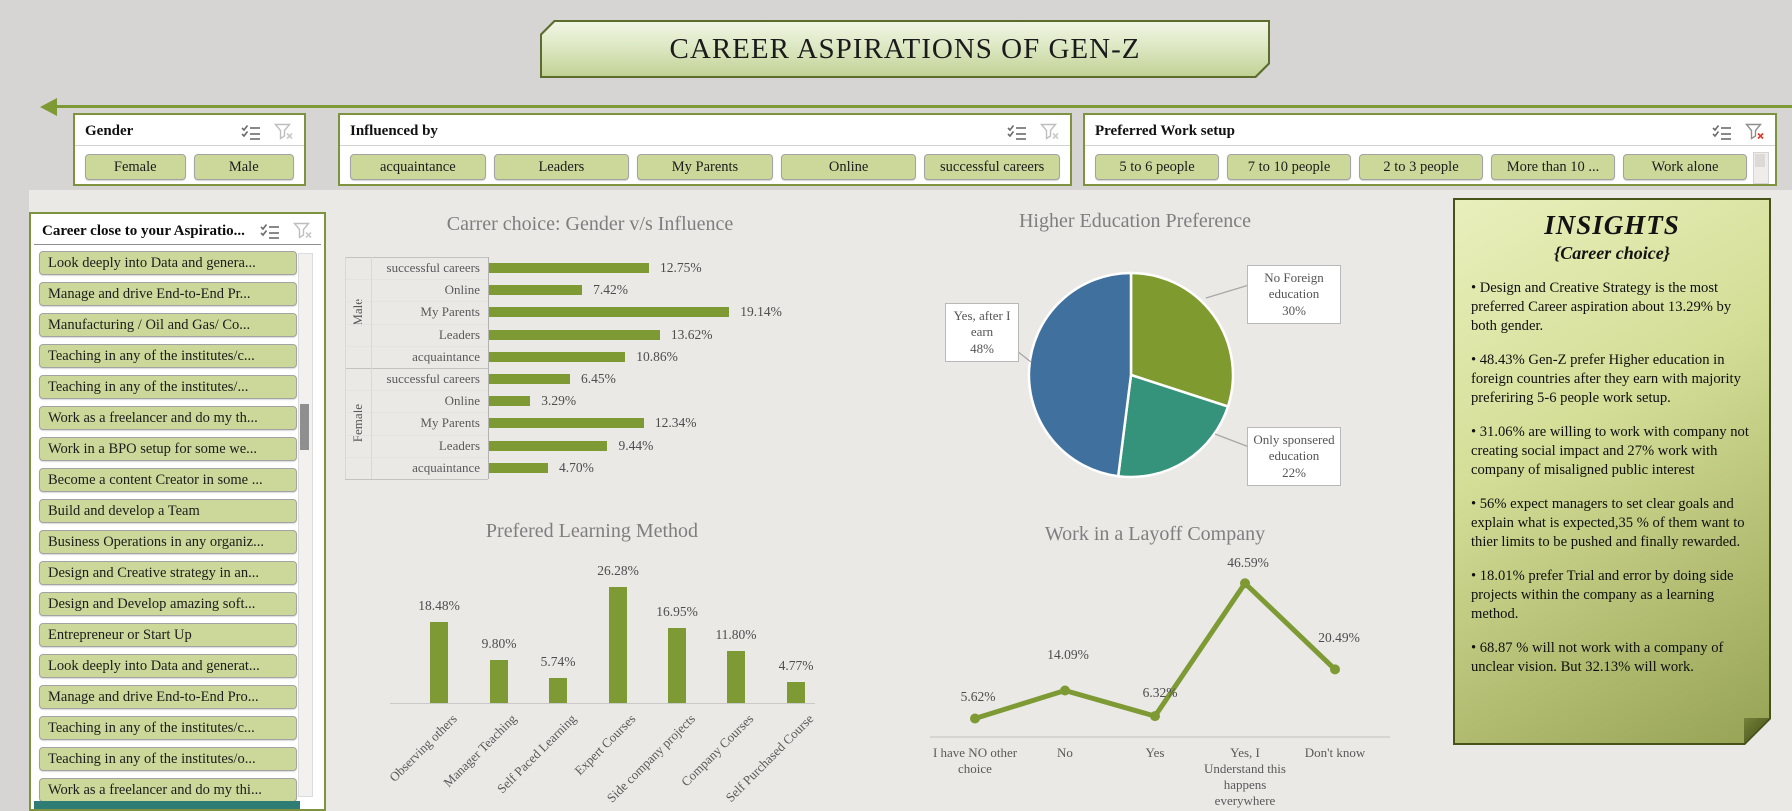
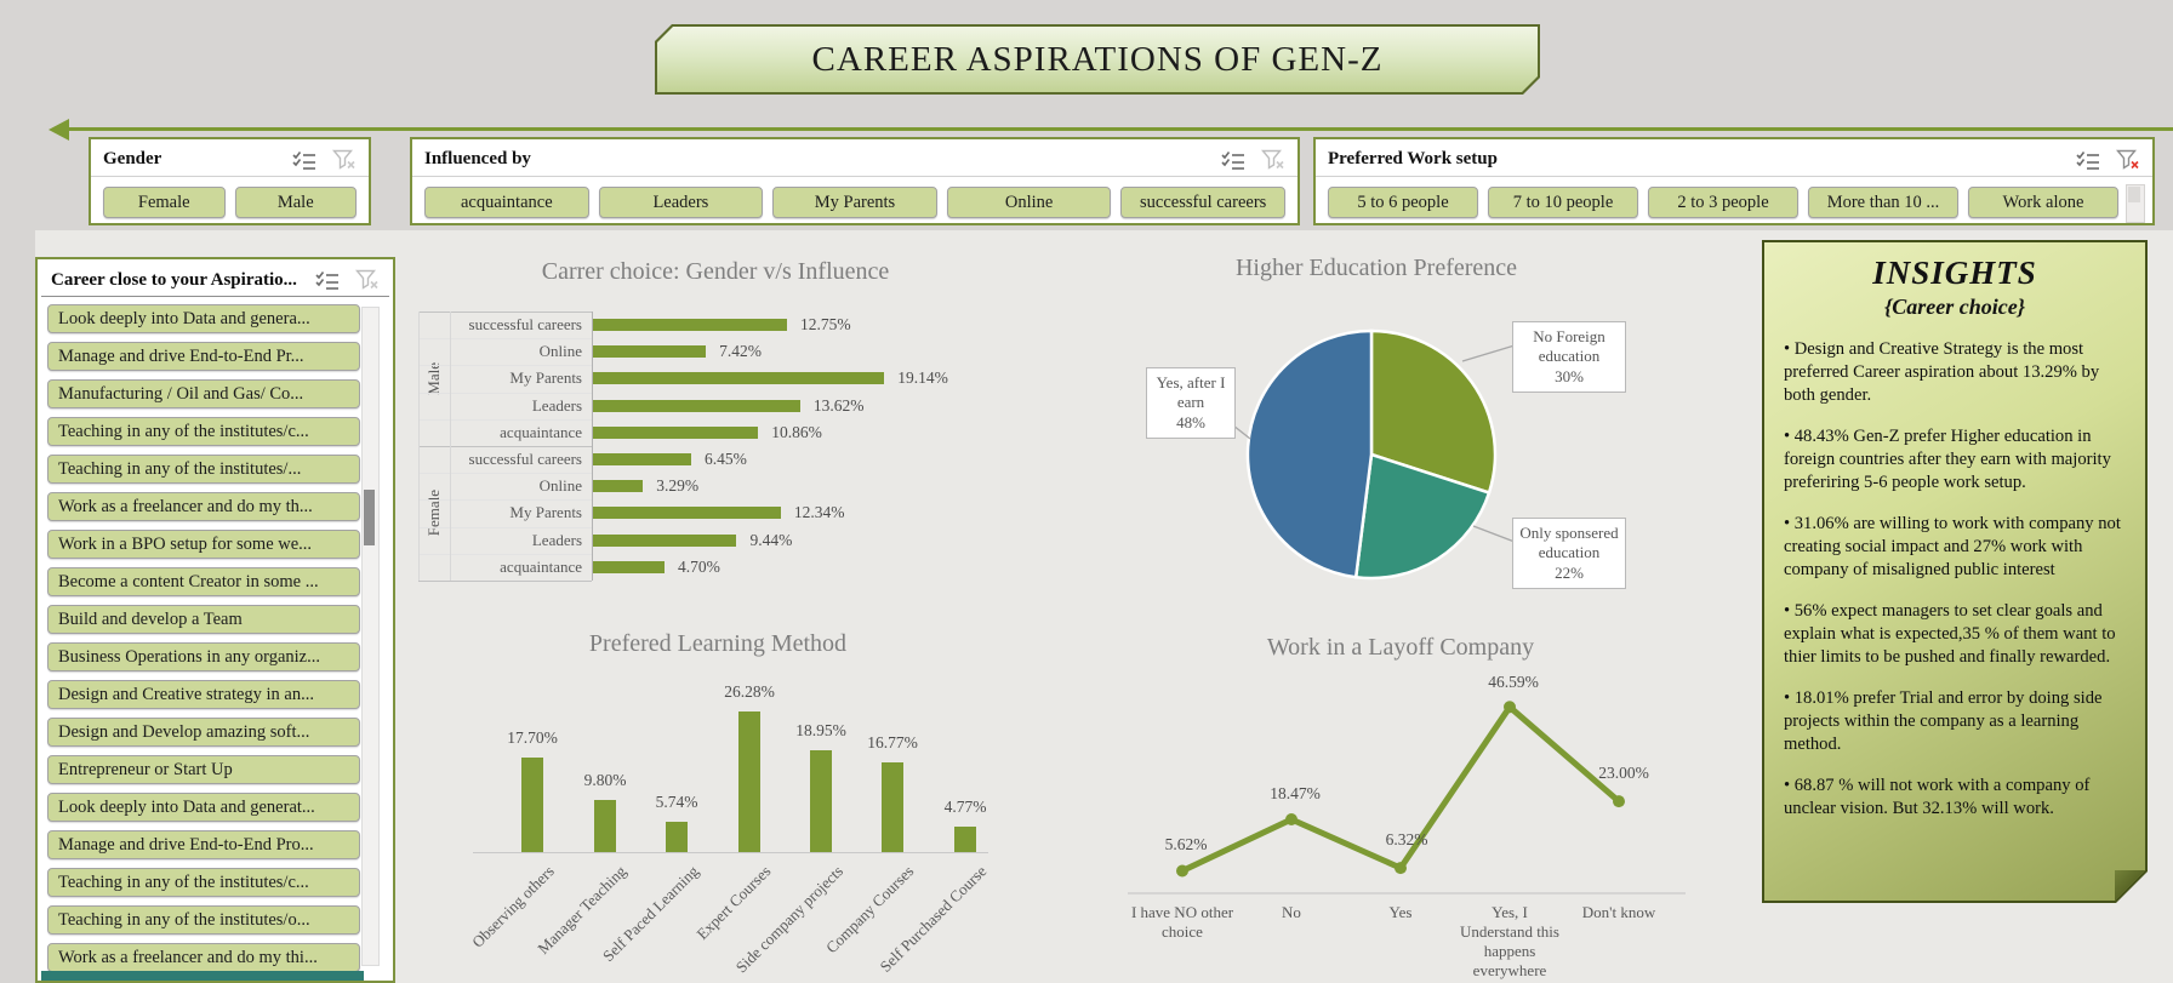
Prefered Learning Method/Observing others: 18.48% -> 17.70%
Prefered Learning Method/Side company projects: 16.95% -> 18.95%
Prefered Learning Method/Company Courses: 11.80% -> 16.77%
Work in a Layoff Company/No: 14.09% -> 18.47%
Work in a Layoff Company/Don't know: 20.49% -> 23.00%
